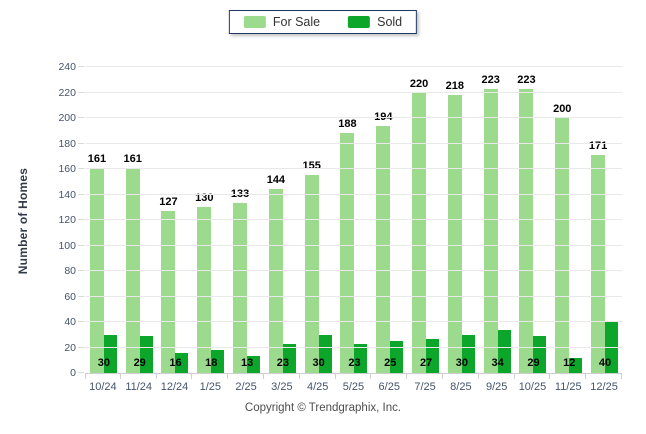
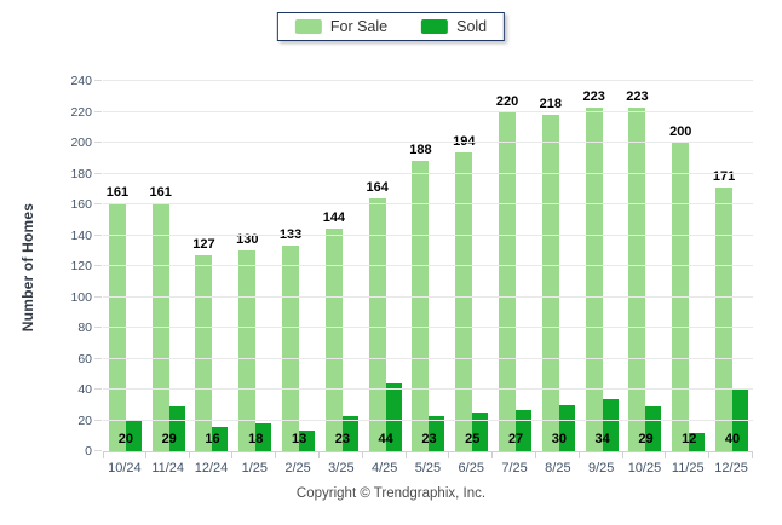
Sold/10/24: 30 -> 20
For Sale/4/25: 155 -> 164
Sold/4/25: 30 -> 44
